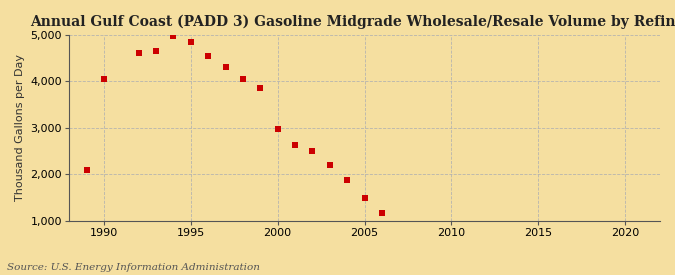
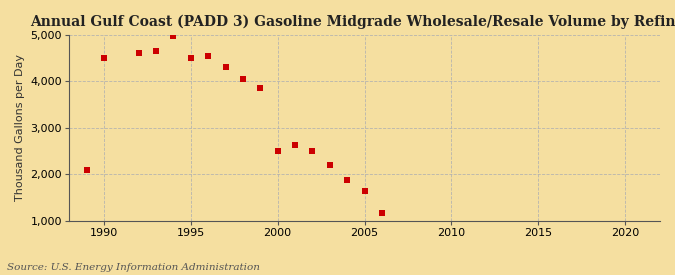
1990: 4,050 -> 4,500
1995: 4,850 -> 4,500
2000: 2,980 -> 2,500
2005: 1,500 -> 1,650
